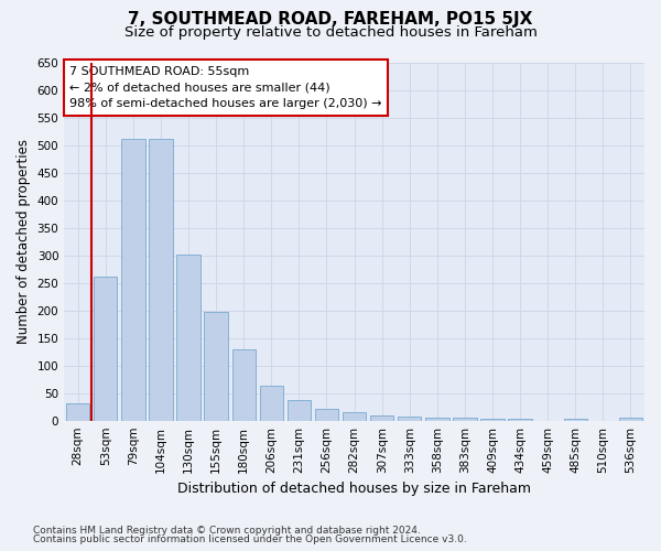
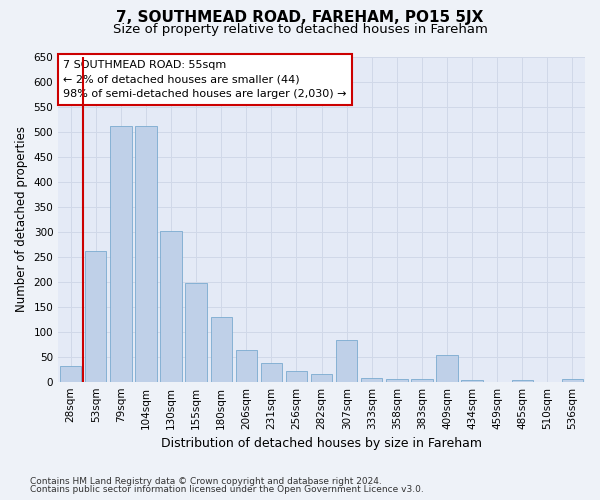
307sqm: 10 -> 84
409sqm: 4 -> 54
